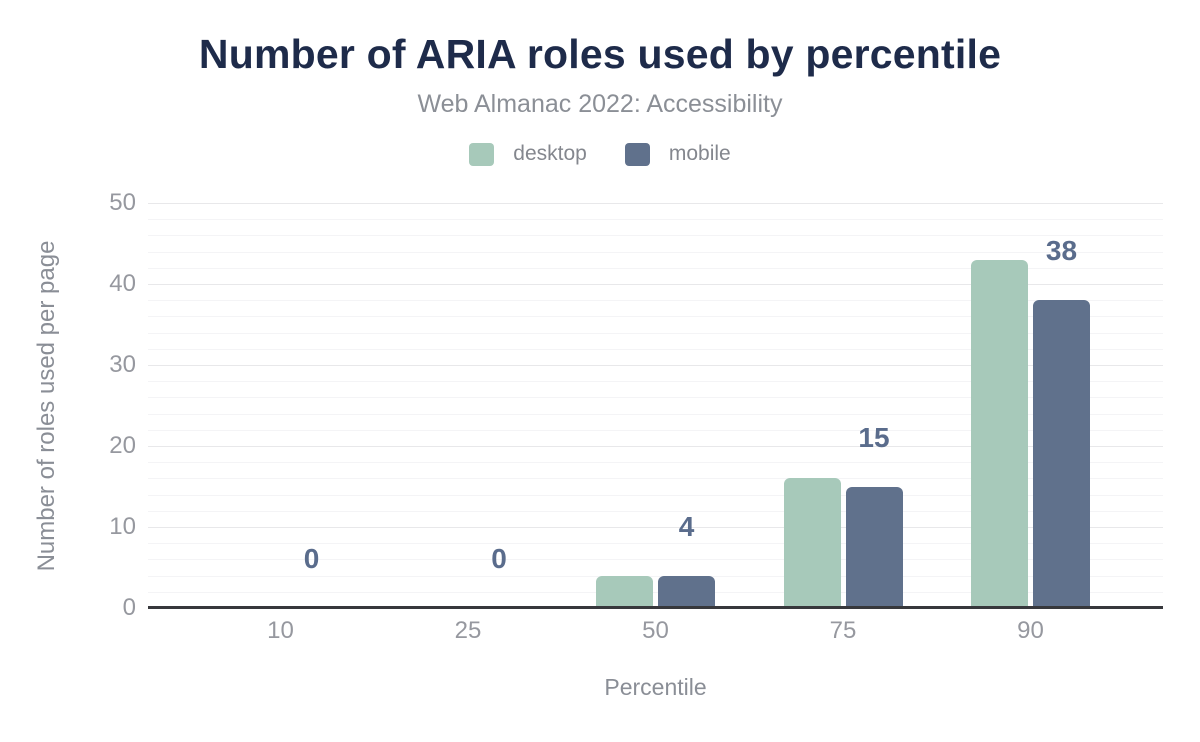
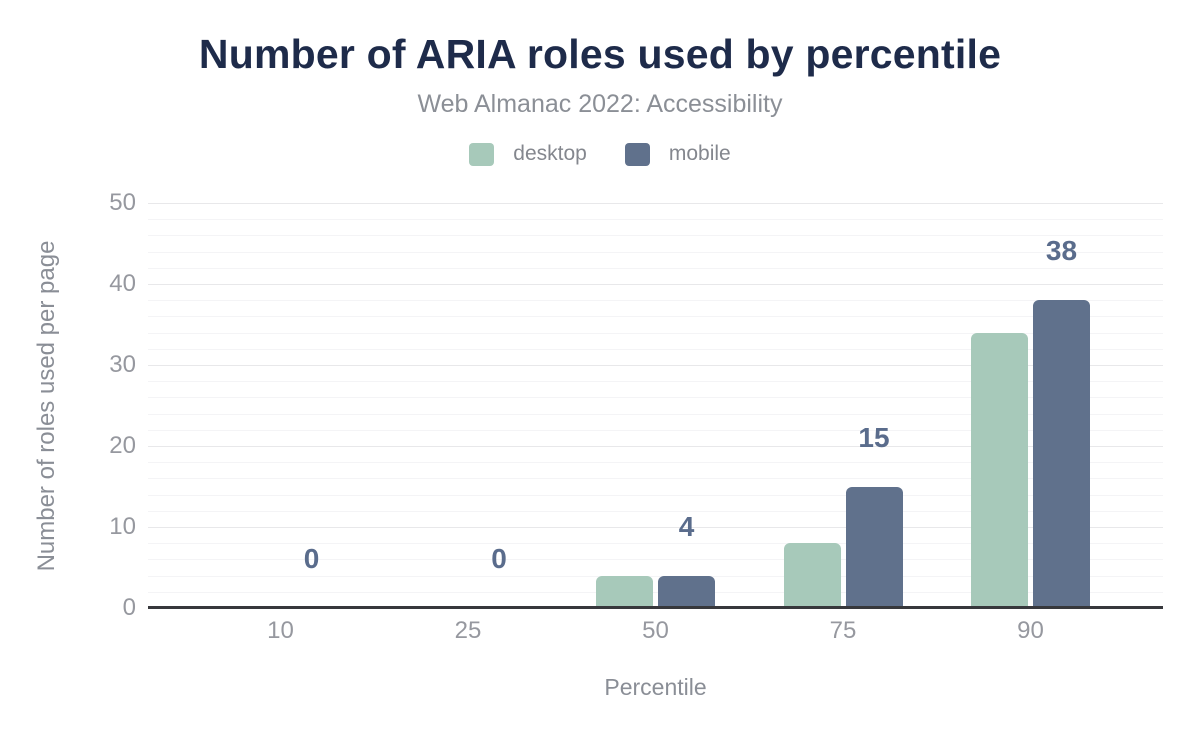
desktop/75: 16 -> 8
desktop/90: 43 -> 34
